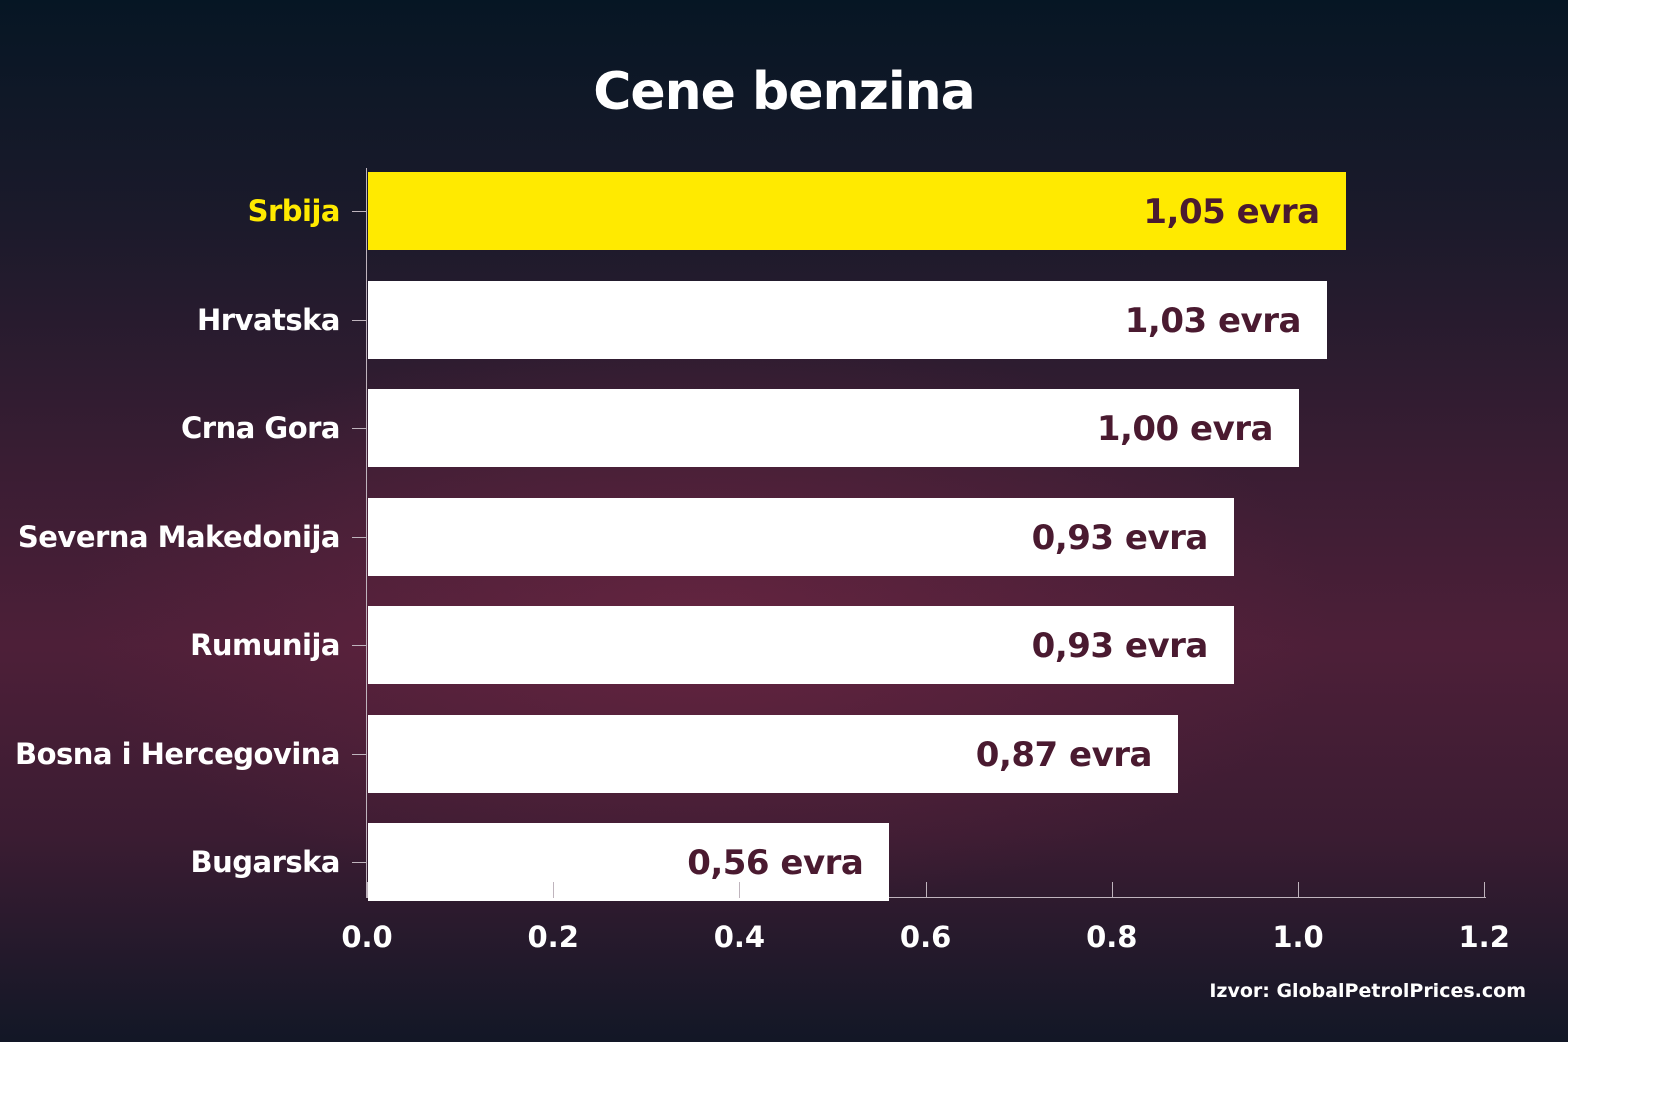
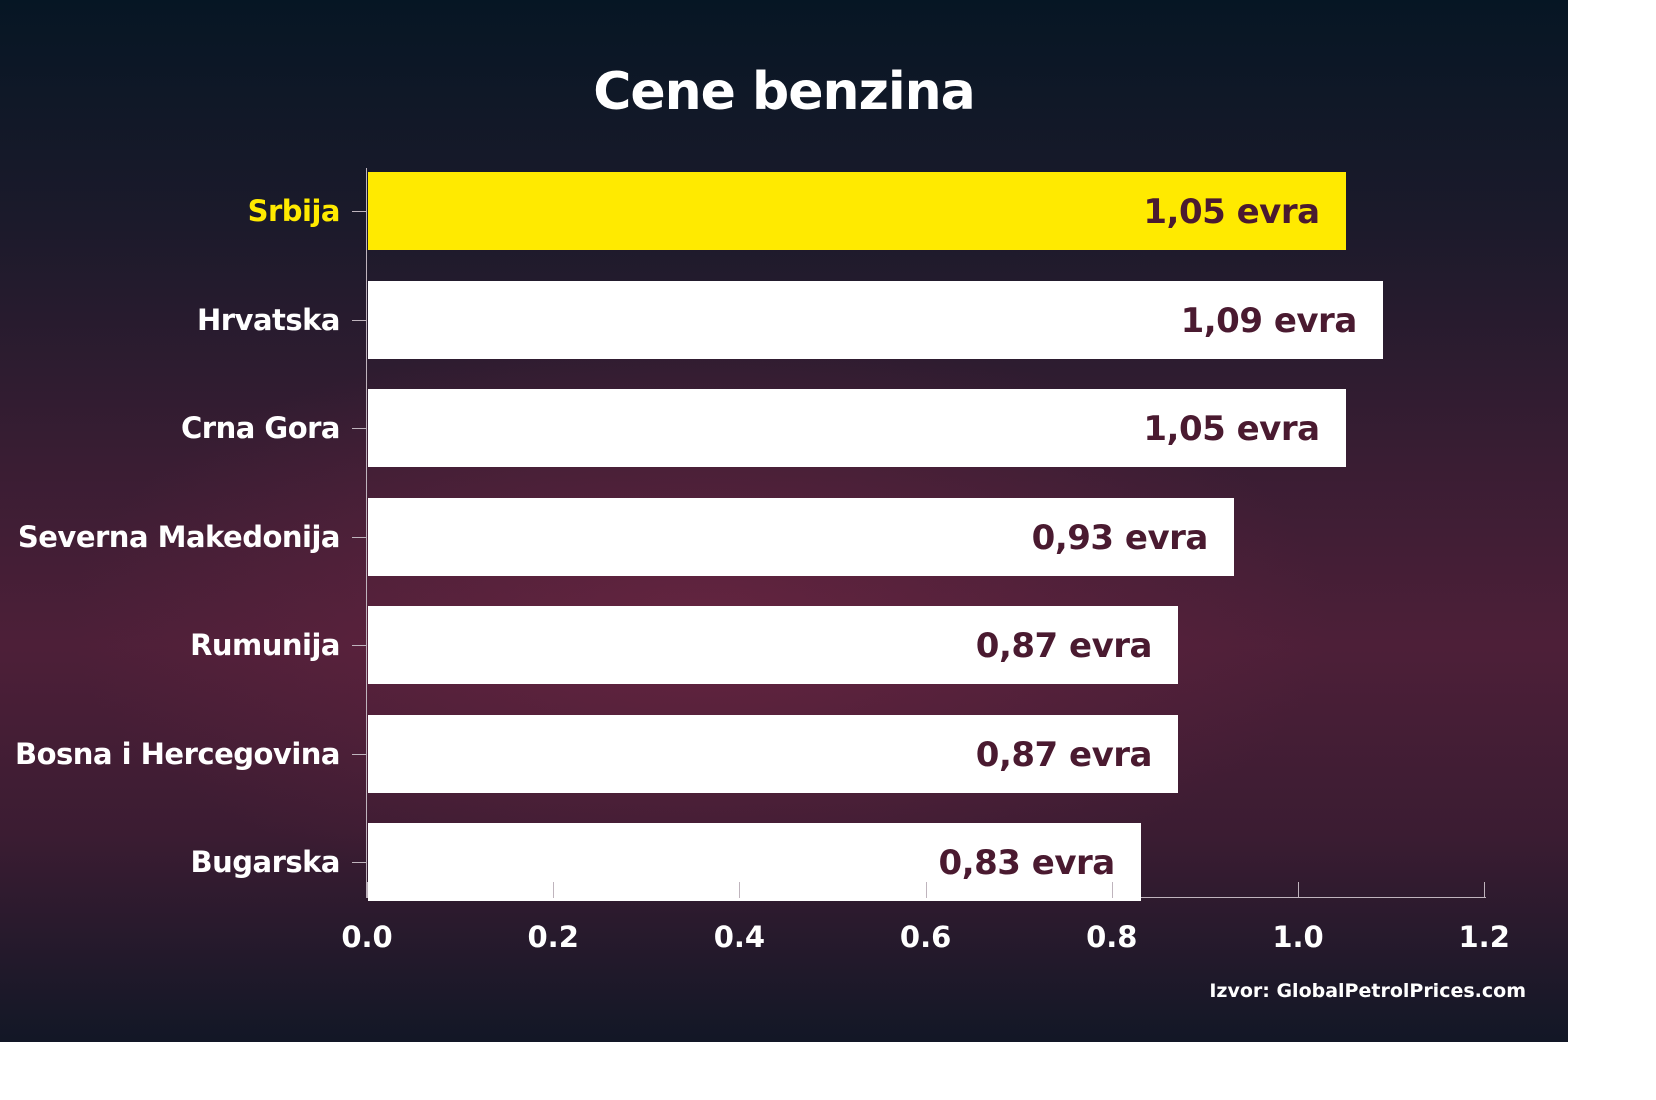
Hrvatska: 1,03 -> 1,09
Crna Gora: 1,00 -> 1,05
Rumunija: 0,93 -> 0,87
Bugarska: 0,56 -> 0,83
